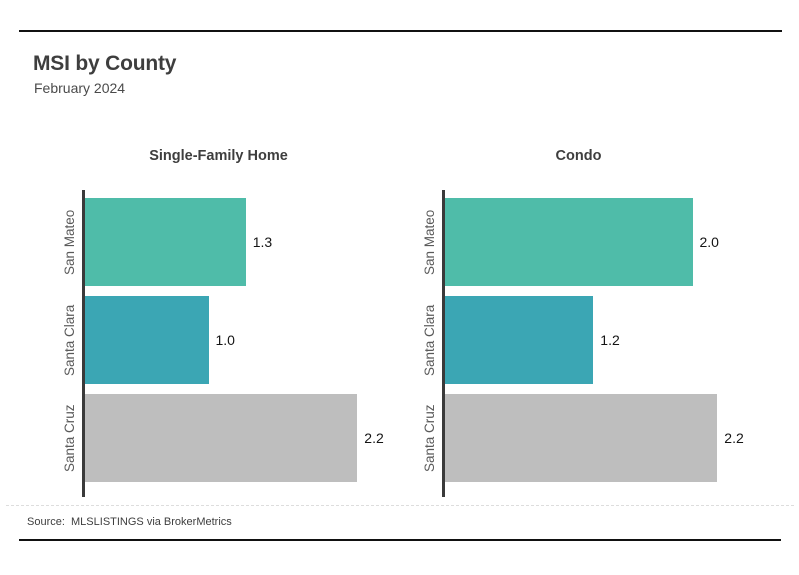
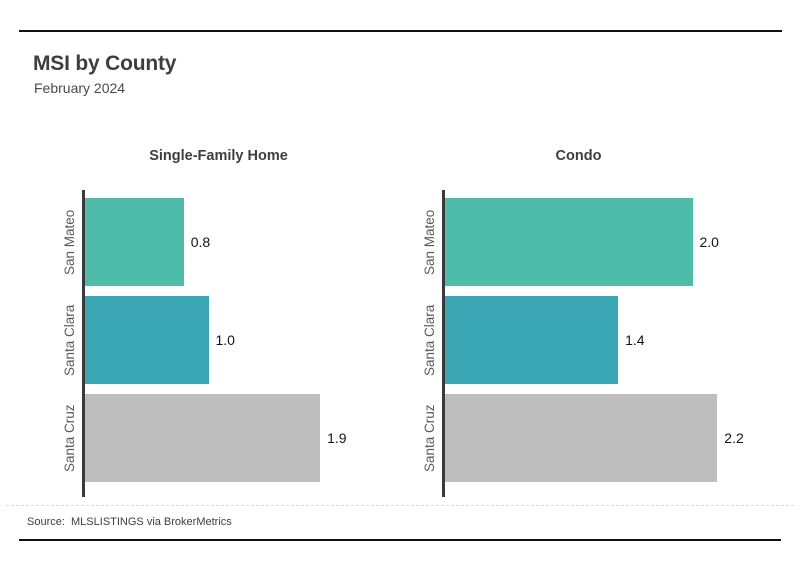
Single-Family Home/San Mateo: 1.3 -> 0.8
Single-Family Home/Santa Cruz: 2.2 -> 1.9
Condo/Santa Clara: 1.2 -> 1.4
